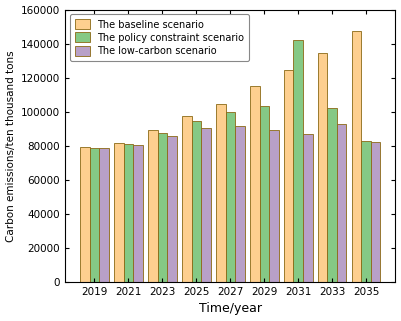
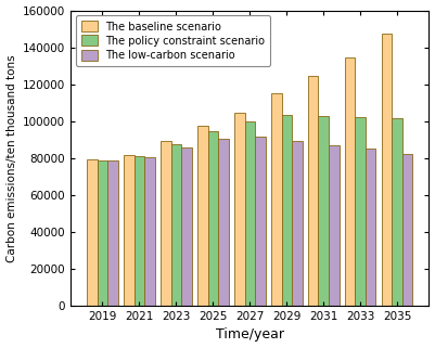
The policy constraint scenario/2031: 142000 -> 102000
The low-carbon scenario/2033: 93000 -> 85000
The policy constraint scenario/2035: 83000 -> 102000
